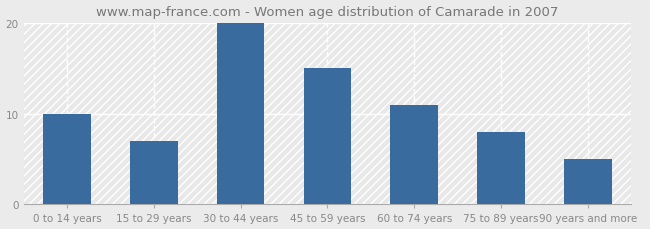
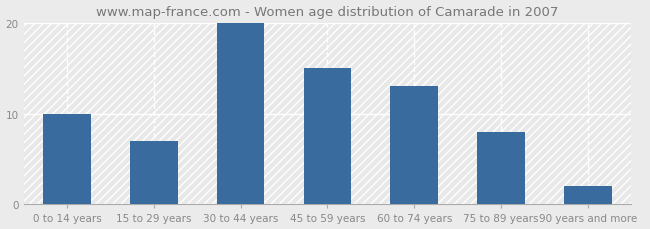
60 to 74 years: 11 -> 13
90 years and more: 5 -> 2
